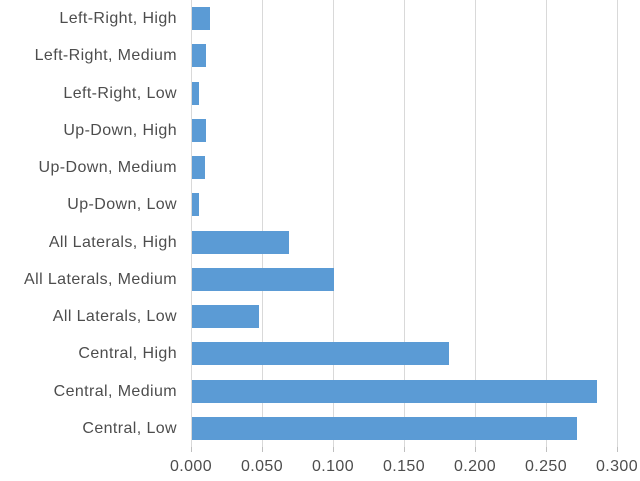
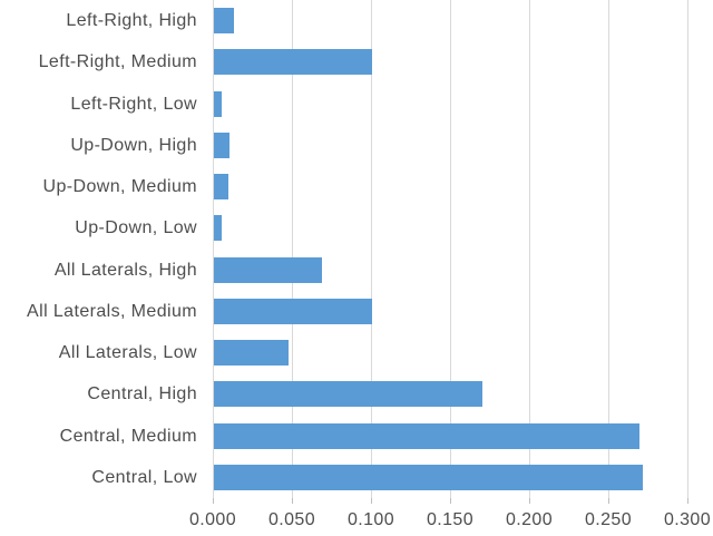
Left-Right, Medium: 0.010 -> 0.100
Central, High: 0.181 -> 0.170
Central, Medium: 0.285 -> 0.269
